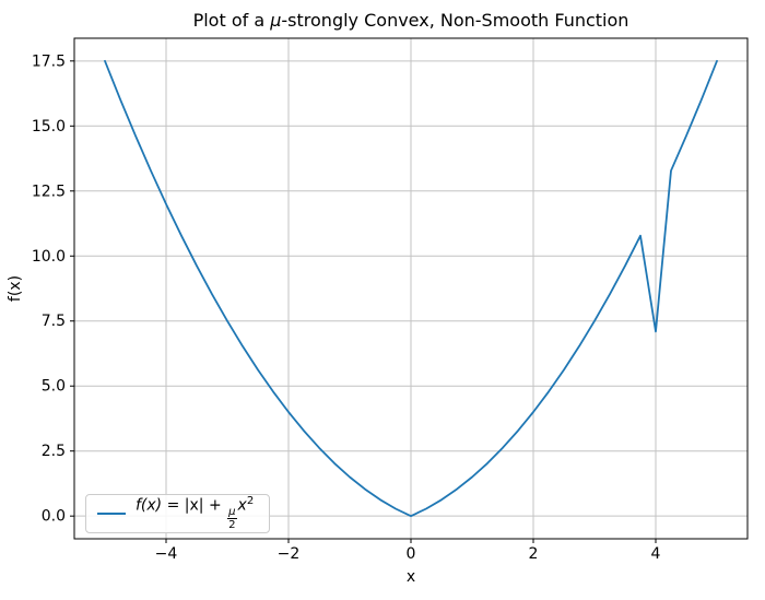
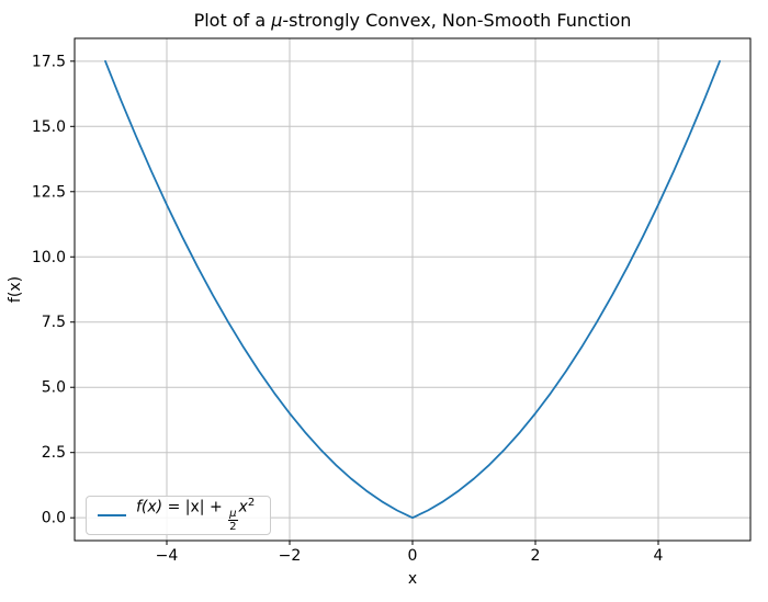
4: 7.1 -> 12.0
